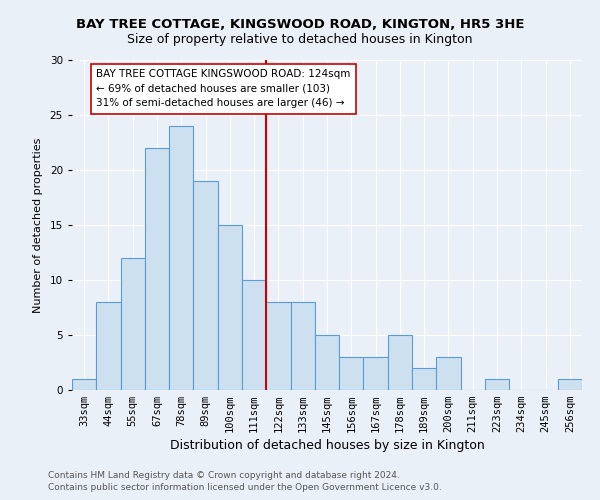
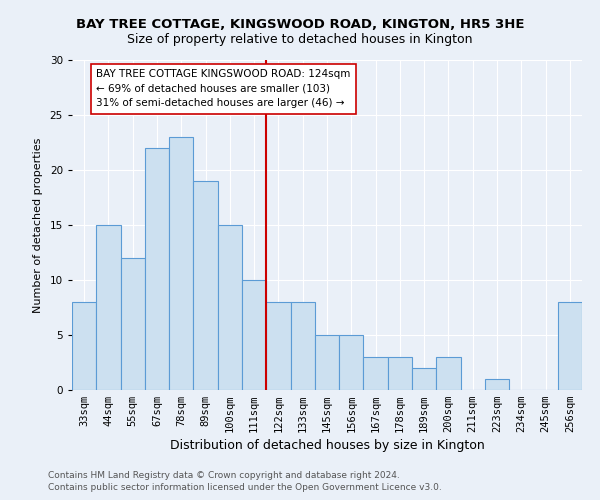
33sqm: 1 -> 8
44sqm: 8 -> 15
78sqm: 24 -> 23
156sqm: 3 -> 5
178sqm: 5 -> 3
256sqm: 1 -> 8
